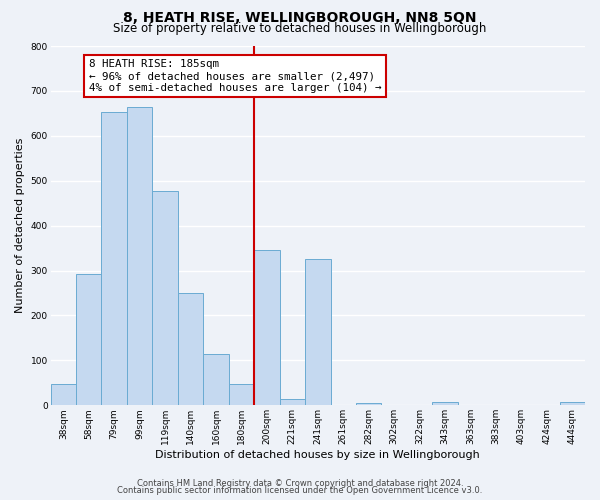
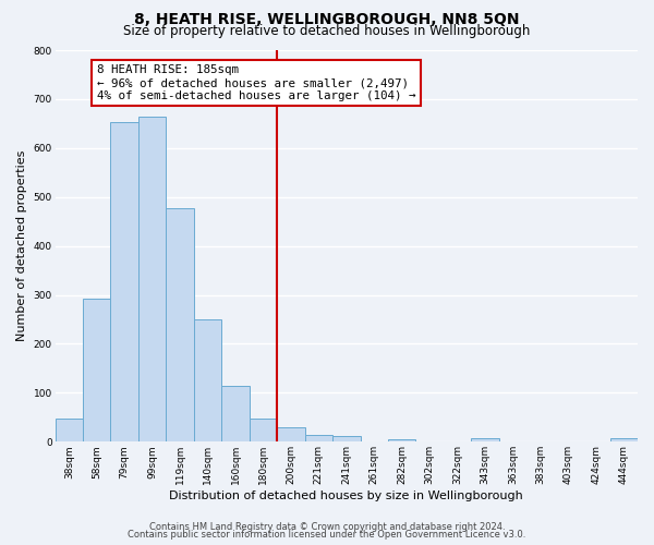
200sqm: 345 -> 29
241sqm: 325 -> 12
